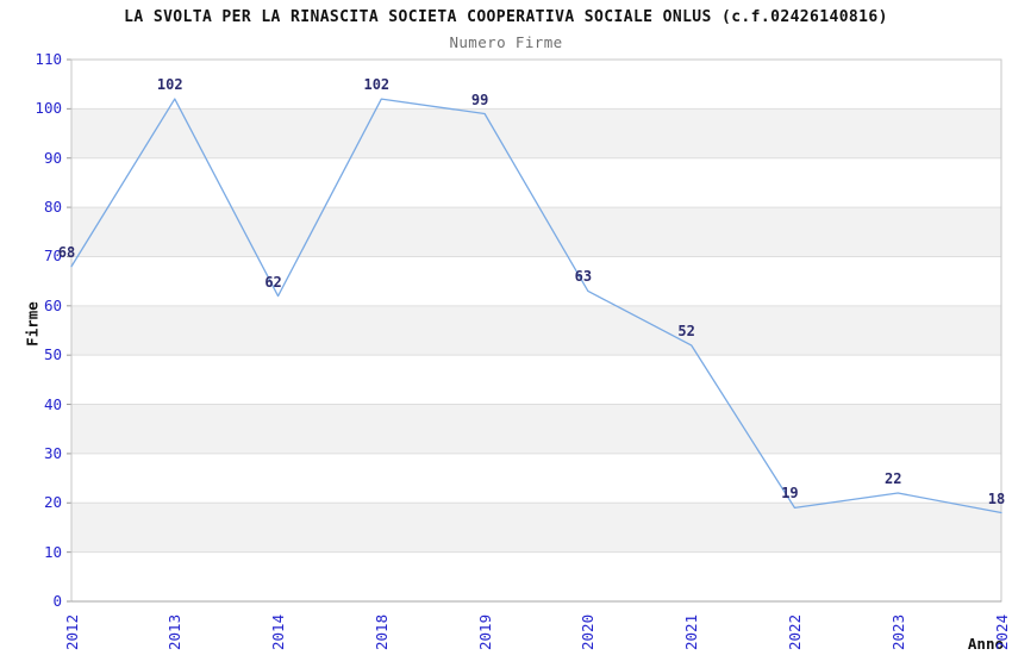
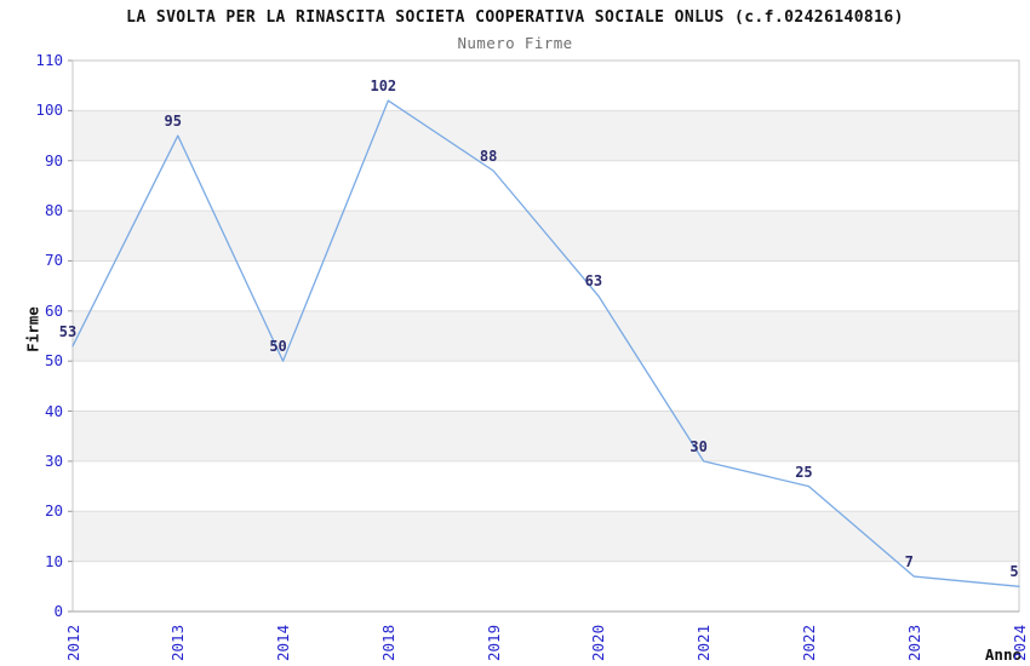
2012: 68 -> 53
2013: 102 -> 95
2014: 62 -> 50
2019: 99 -> 88
2021: 52 -> 30
2022: 19 -> 25
2023: 22 -> 7
2024: 18 -> 5
